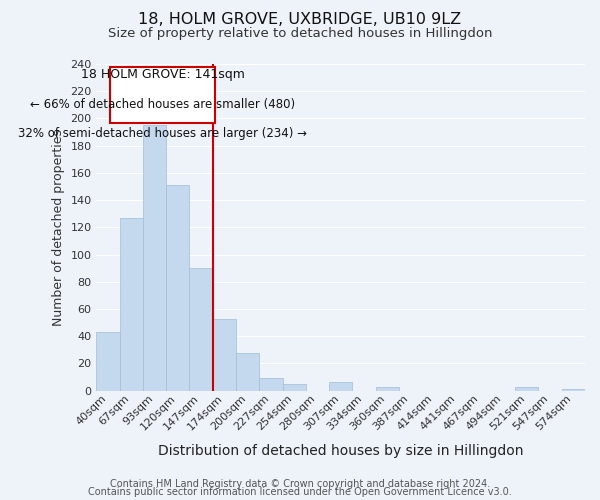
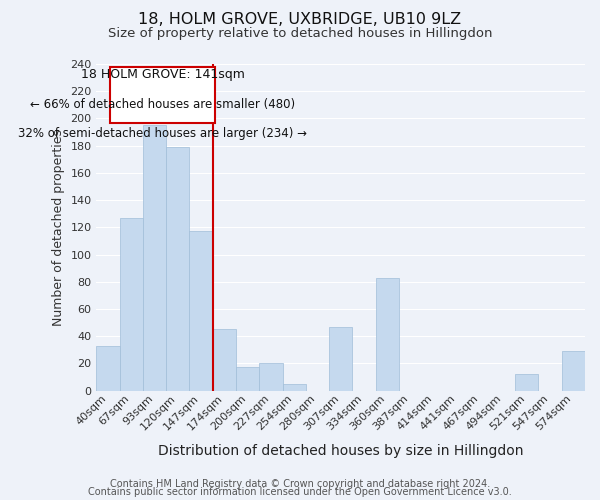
40sqm: 43 -> 33
120sqm: 151 -> 179
147sqm: 90 -> 117
174sqm: 53 -> 45
200sqm: 28 -> 17
227sqm: 9 -> 20
307sqm: 6 -> 47
360sqm: 3 -> 83
521sqm: 3 -> 12
574sqm: 1 -> 29
